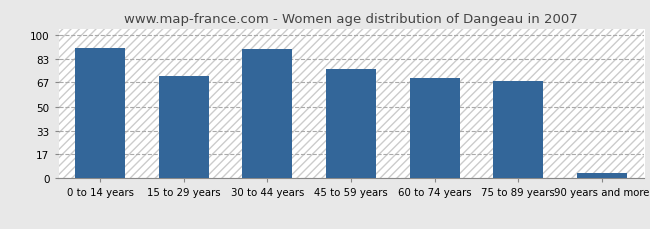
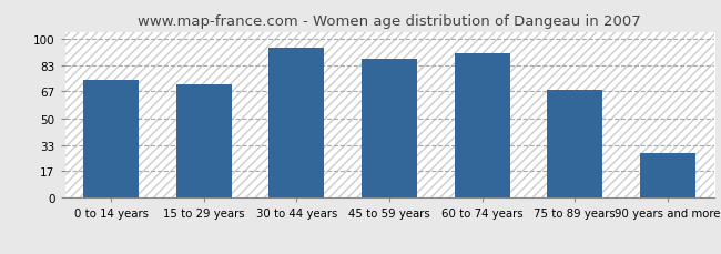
0 to 14 years: 91 -> 74
30 to 44 years: 90 -> 94
45 to 59 years: 76 -> 87
60 to 74 years: 70 -> 91
90 years and more: 4 -> 28
